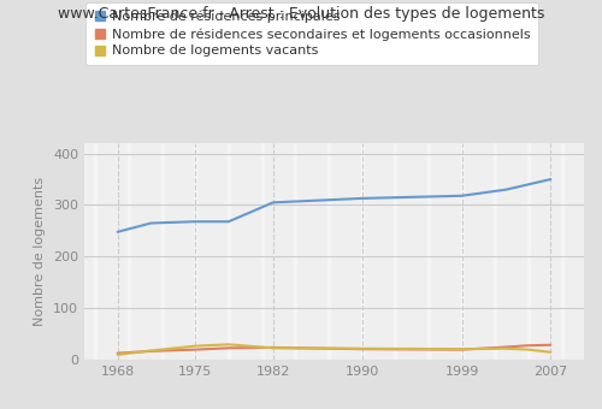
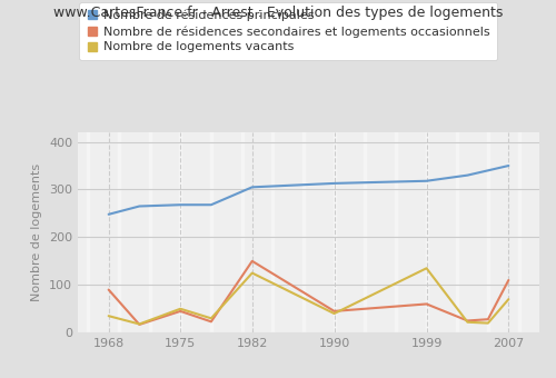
Nombre de résidences secondaires et logements occasionnels/1968: 13 -> 90
Nombre de logements vacants/1968: 10 -> 35
Nombre de résidences secondaires et logements occasionnels/1975: 20 -> 45
Nombre de logements vacants/1975: 27 -> 50
Nombre de résidences secondaires et logements occasionnels/1982: 24 -> 150
Nombre de logements vacants/1982: 23 -> 125
Nombre de résidences secondaires et logements occasionnels/1990: 21 -> 45
Nombre de logements vacants/1990: 22 -> 40
Nombre de résidences secondaires et logements occasionnels/1999: 20 -> 60
Nombre de logements vacants/1999: 21 -> 135
Nombre de résidences secondaires et logements occasionnels/2007: 29 -> 110
Nombre de logements vacants/2007: 15 -> 70
